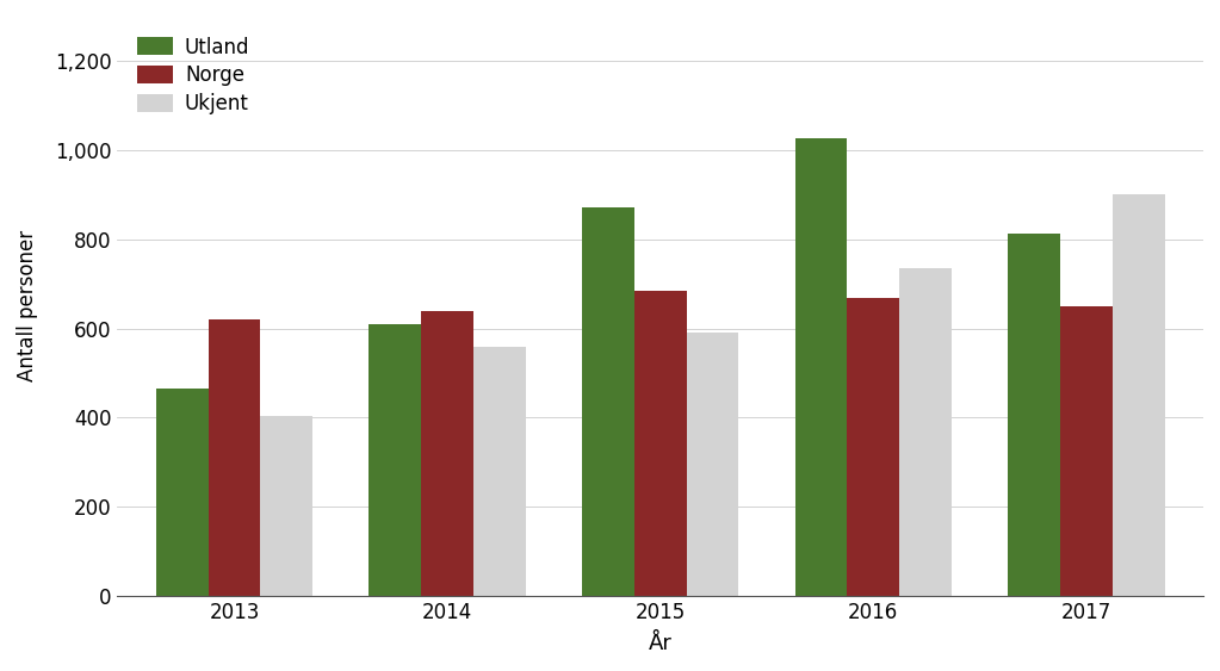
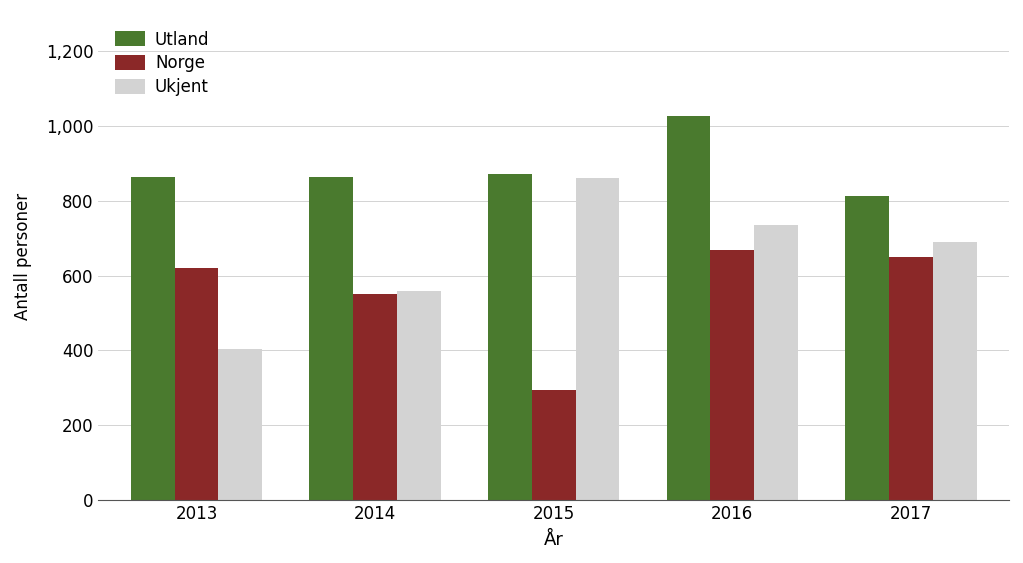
Utland/2013: 465 -> 865
Utland/2014: 610 -> 865
Norge/2014: 640 -> 550
Norge/2015: 685 -> 295
Ukjent/2015: 590 -> 860
Ukjent/2017: 900 -> 690
